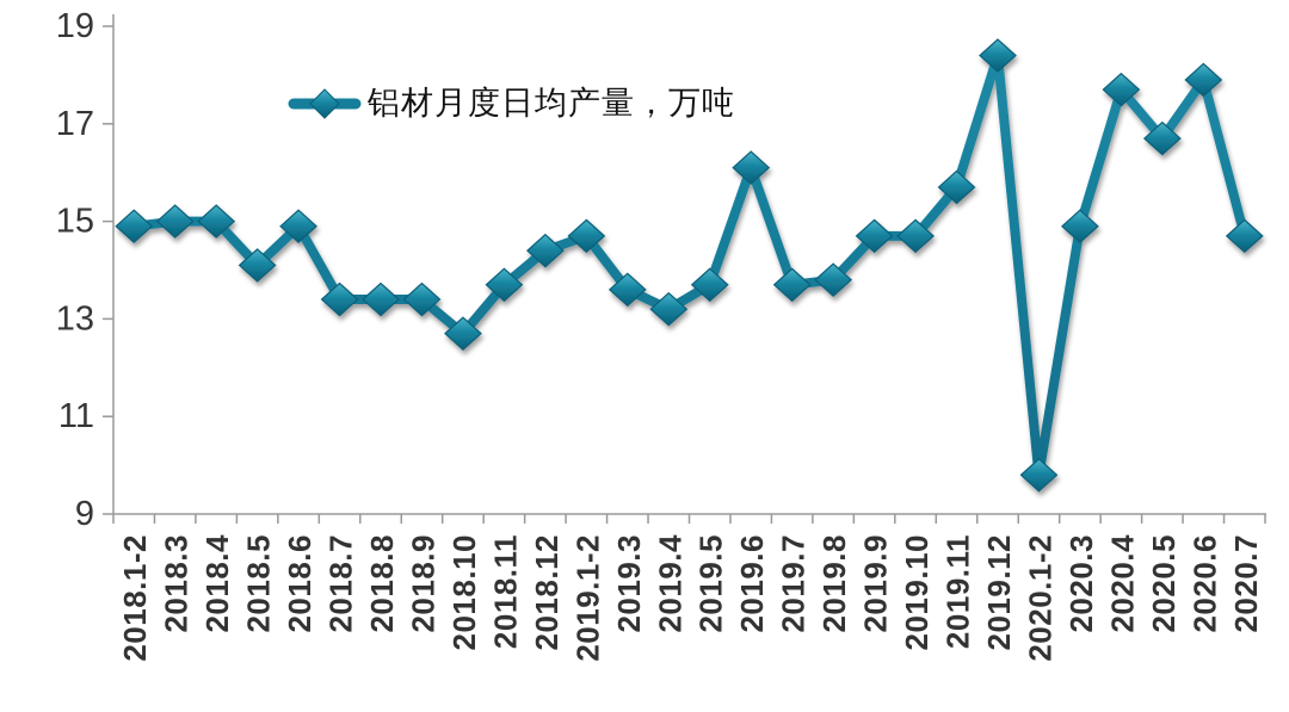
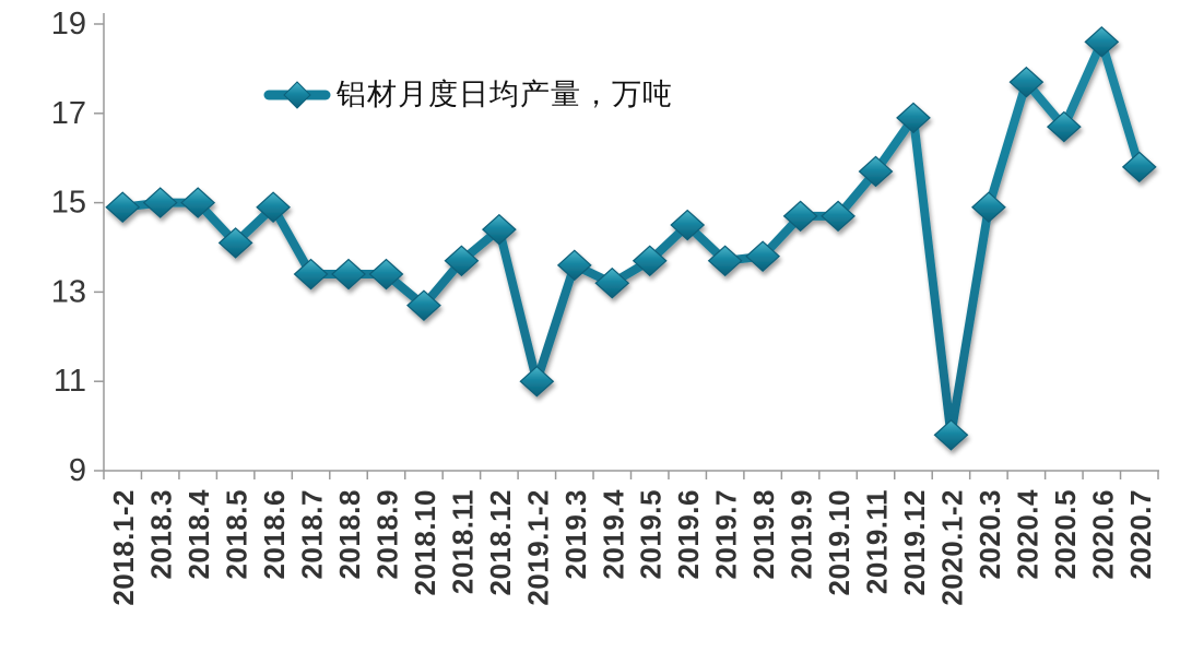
2019.1-2: 14.7 -> 11.0
2019.6: 16.1 -> 14.5
2019.12: 18.4 -> 16.9
2020.6: 17.9 -> 18.6
2020.7: 14.7 -> 15.8
